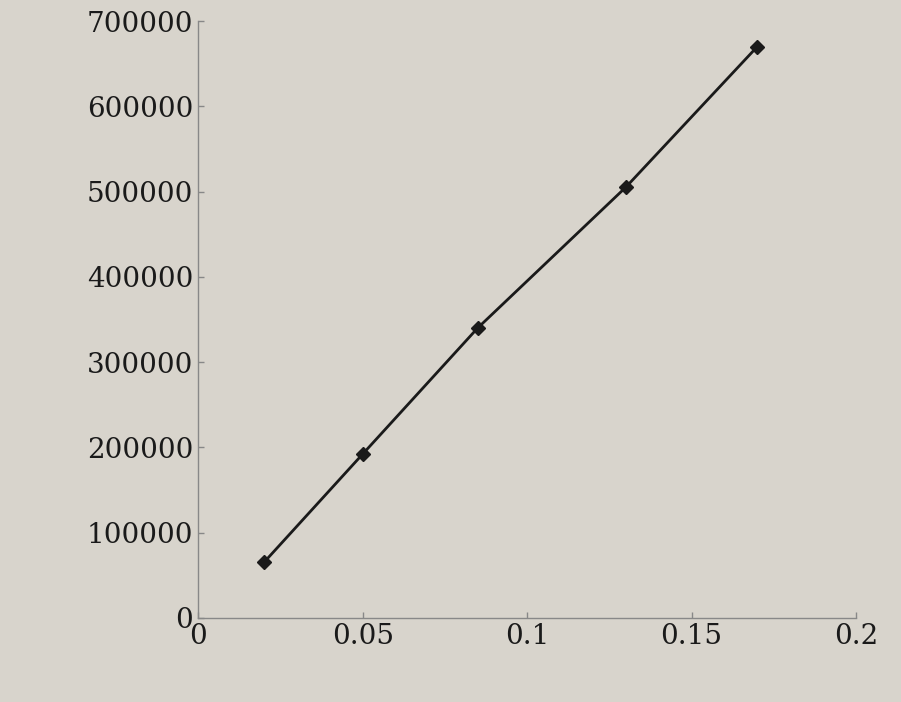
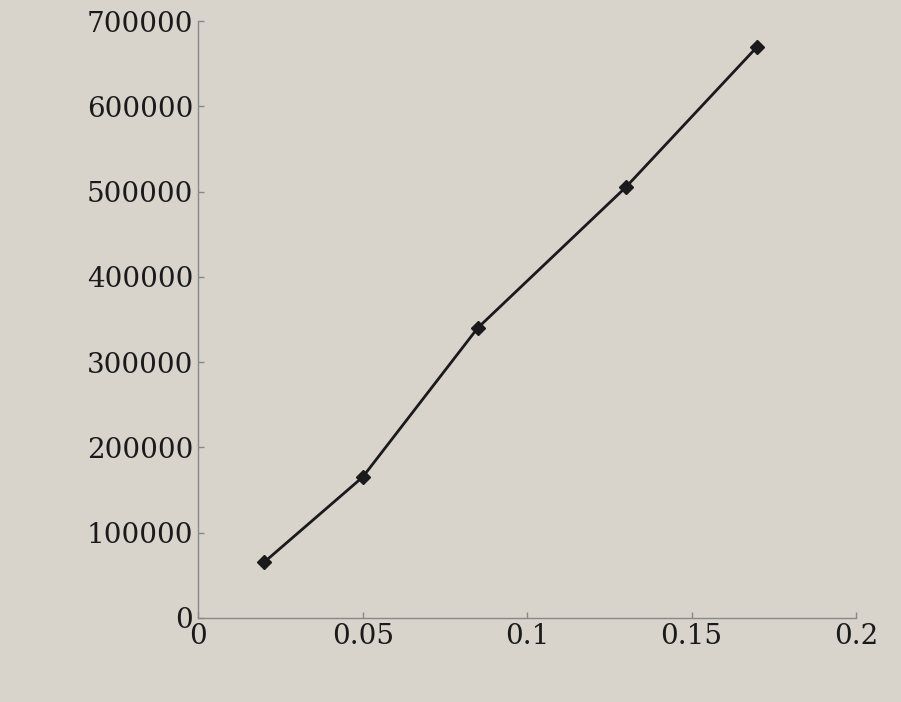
0.05: 192000 -> 165000
